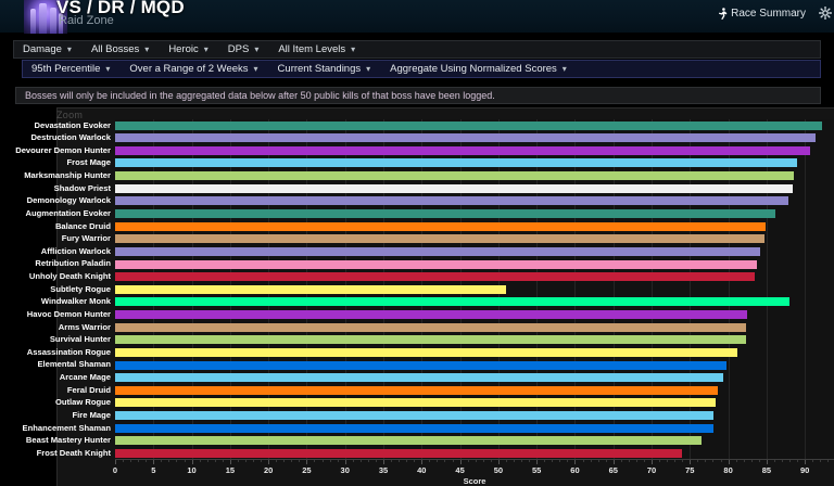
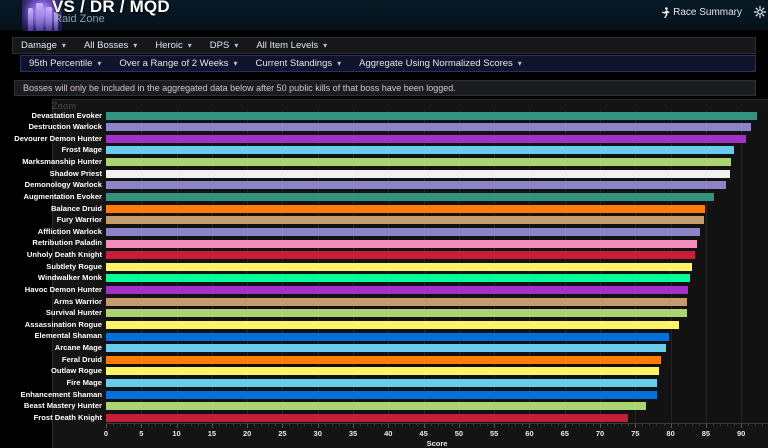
Subtlety Rogue: 51 -> 83
Windwalker Monk: 88 -> 83
